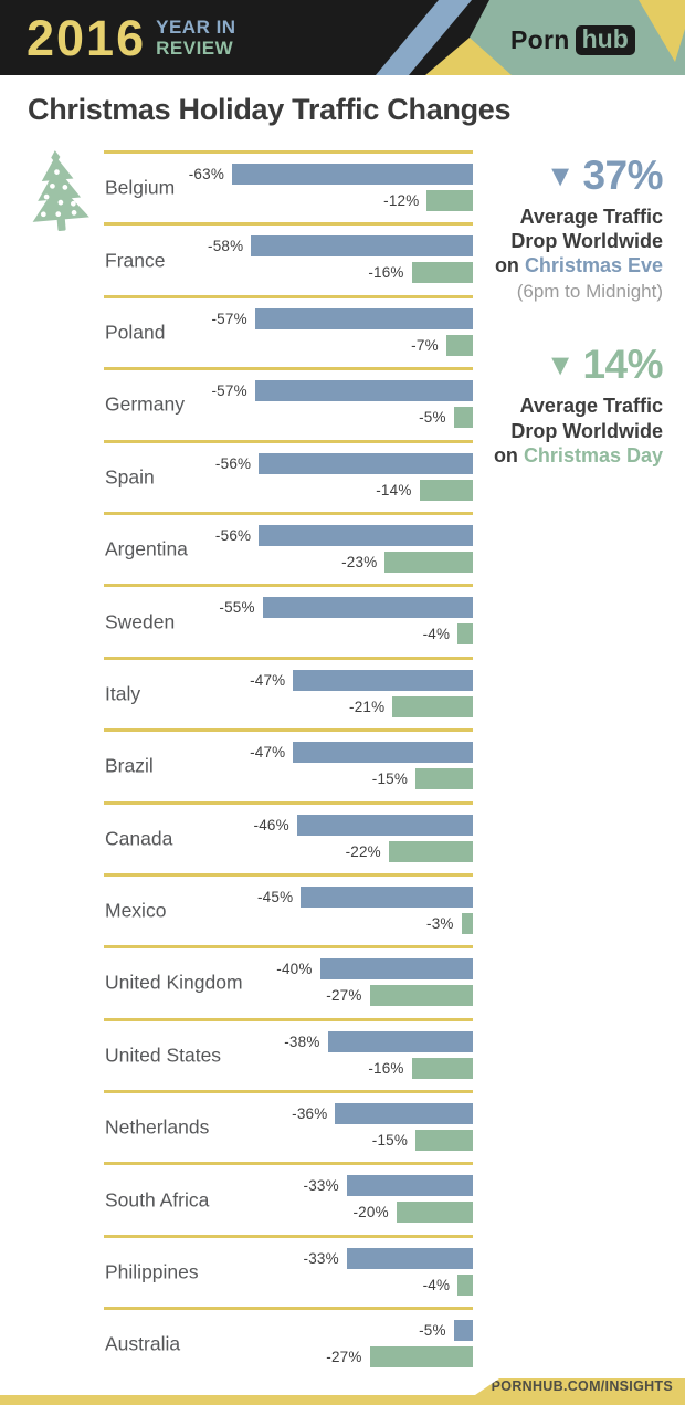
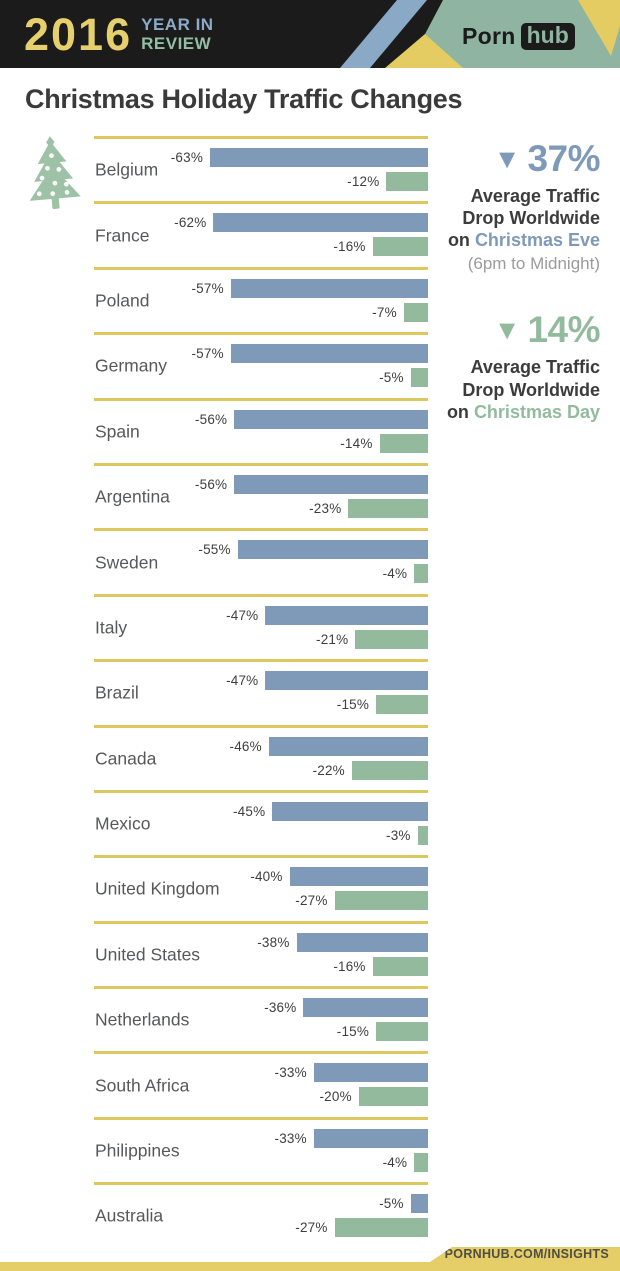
Christmas Eve/France: -58% -> -62%
